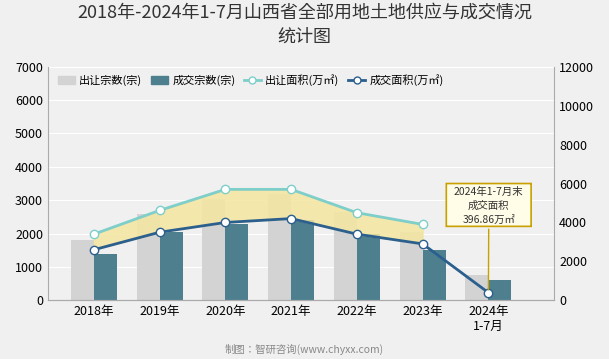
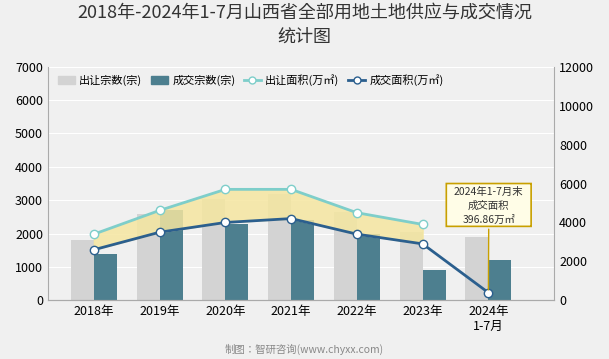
成交宗数(宗)/2019年: 2050 -> 2700
成交宗数(宗)/2023年: 1500 -> 900
出让宗数(宗)/2024年 1-7月: 750 -> 1900
成交宗数(宗)/2024年 1-7月: 600 -> 1200
